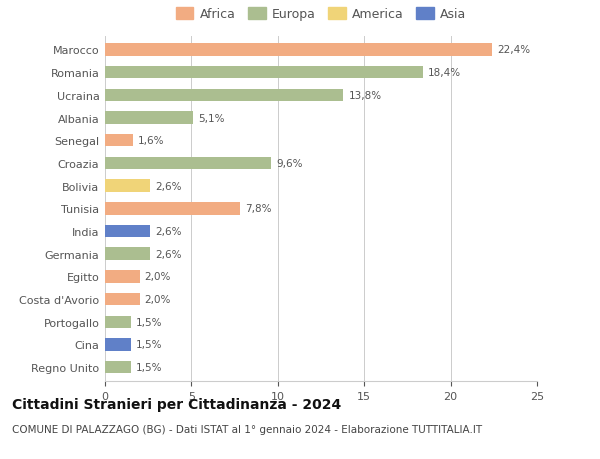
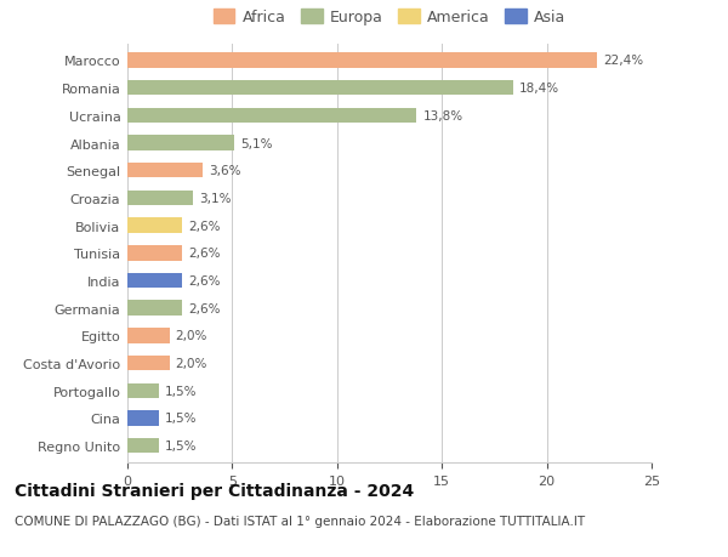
Senegal: 1,6% -> 3,6%
Croazia: 9,6% -> 3,1%
Tunisia: 7,8% -> 2,6%
